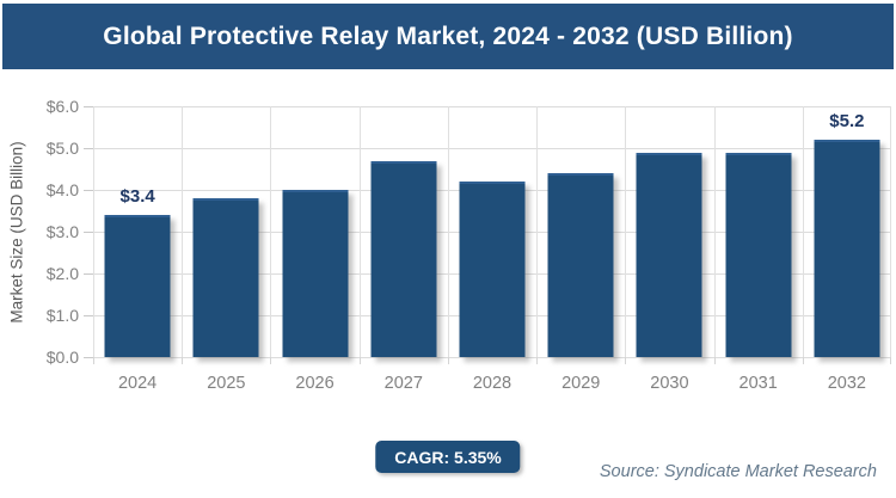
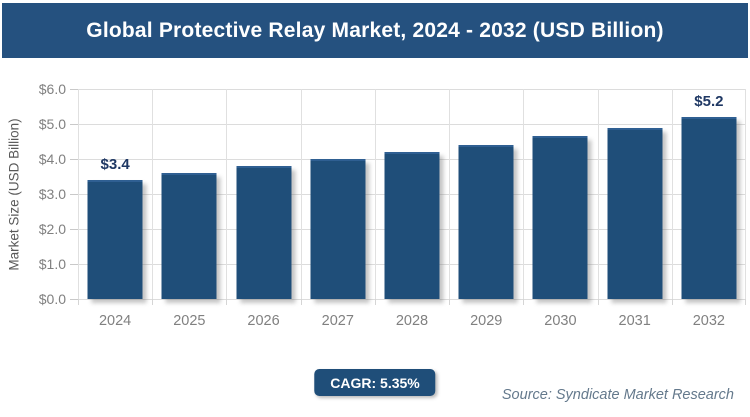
2025: $3.8 -> $3.6
2026: $4.0 -> $3.8
2027: $4.7 -> $4.0
2030: $4.9 -> $4.7
